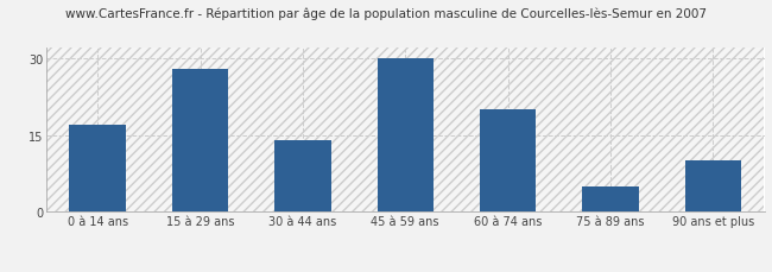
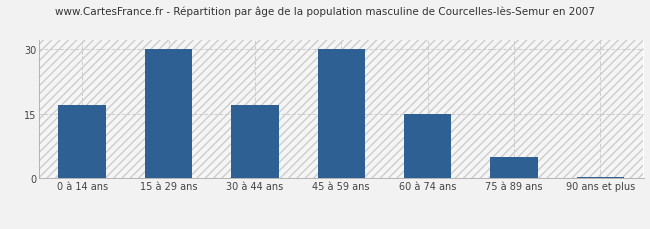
15 à 29 ans: 28.0 -> 30.0
30 à 44 ans: 14.0 -> 17.0
60 à 74 ans: 20.0 -> 15.0
90 ans et plus: 10.0 -> 0.3
